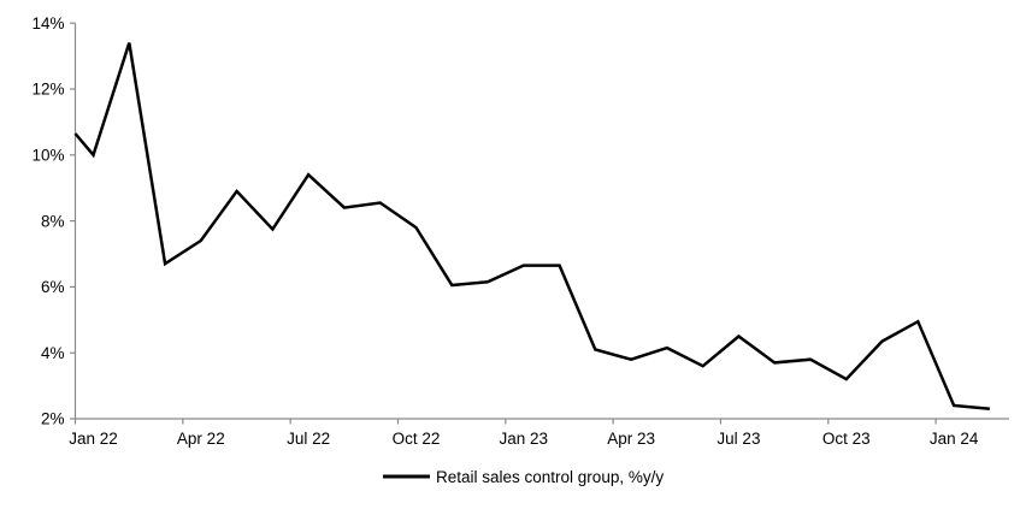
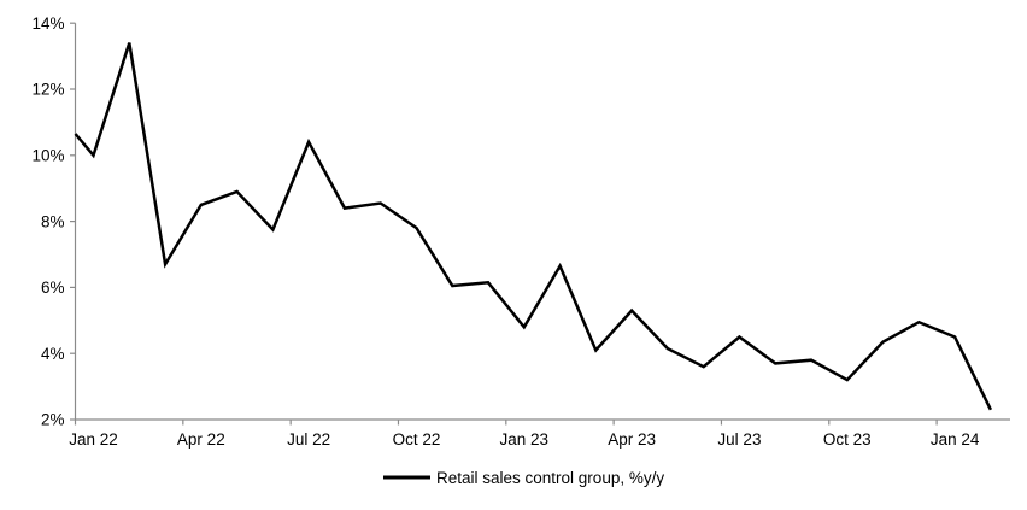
Apr 22: 7.4% -> 8.5%
Jul 22: 9.4% -> 10.4%
Jan 23: 6.7% -> 4.8%
Apr 23: 3.8% -> 5.3%
Jan 24: 2.4% -> 4.5%
